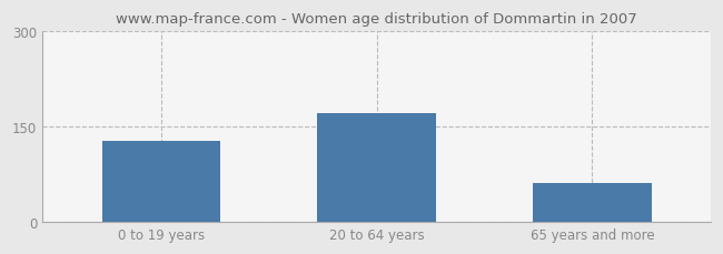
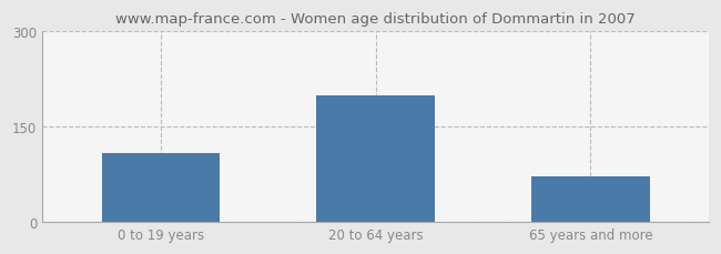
0 to 19 years: 127 -> 108
20 to 64 years: 172 -> 200
65 years and more: 62 -> 72
